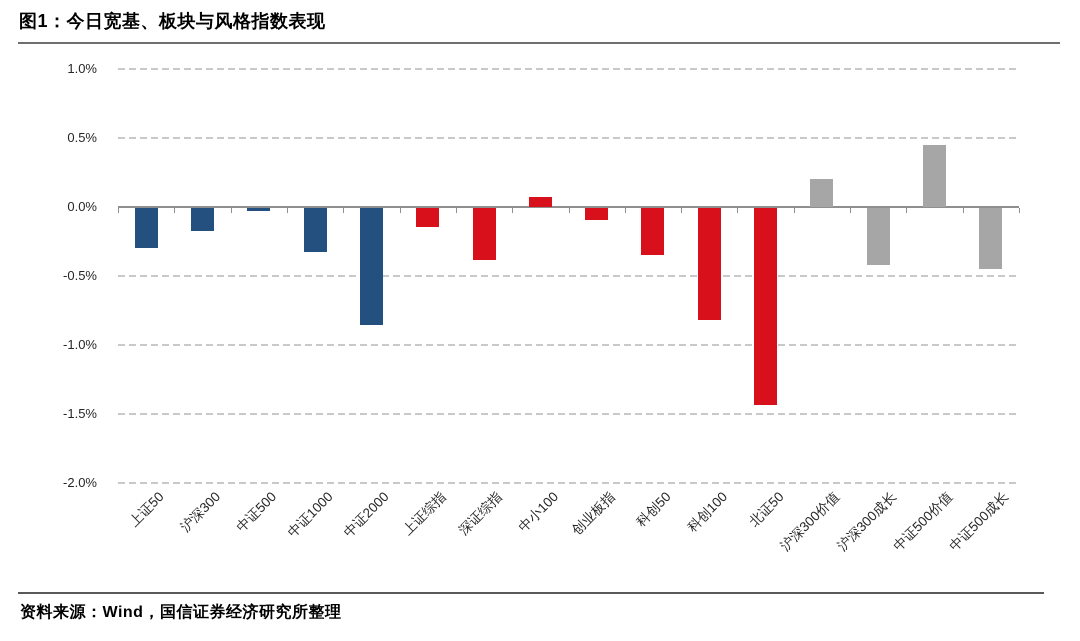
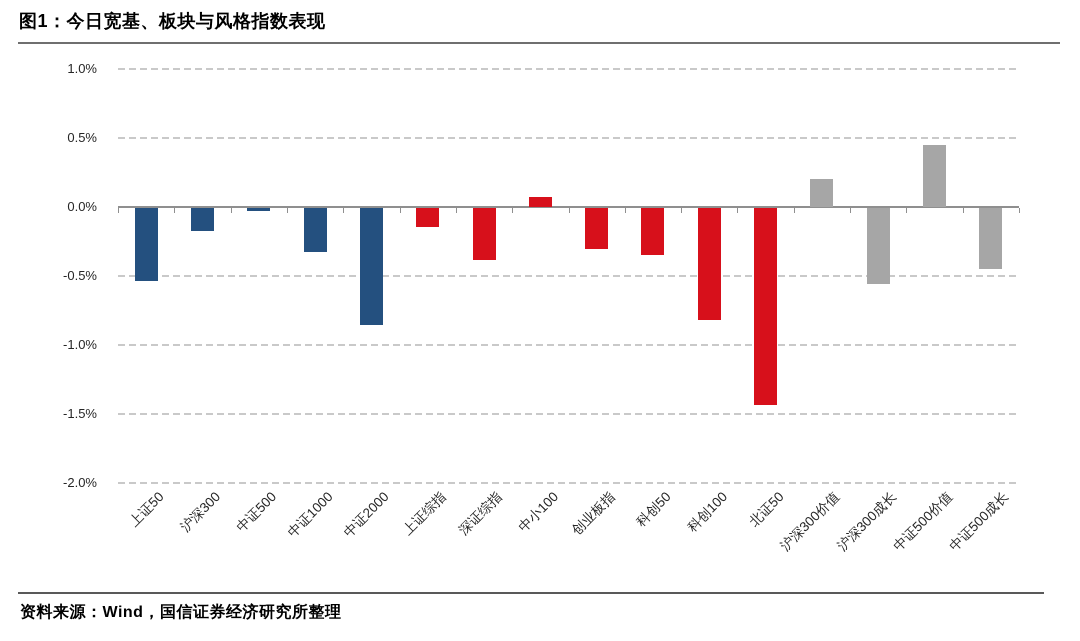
上证50: -0.29% -> -0.53%
创业板指: -0.09% -> -0.30%
沪深300成长: -0.41% -> -0.55%
